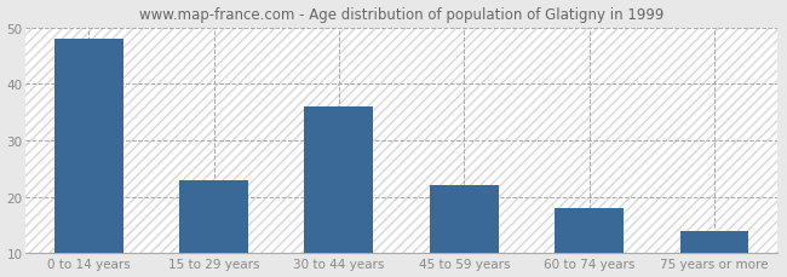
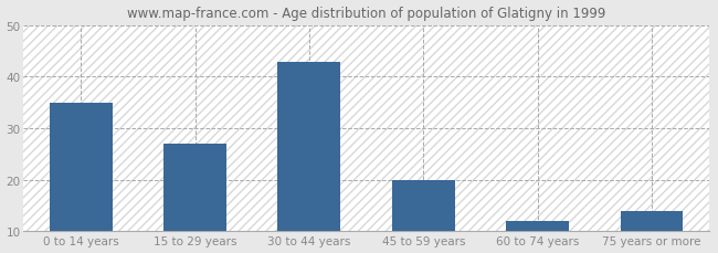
0 to 14 years: 48 -> 35
15 to 29 years: 23 -> 27
30 to 44 years: 36 -> 43
45 to 59 years: 22 -> 20
60 to 74 years: 18 -> 12
